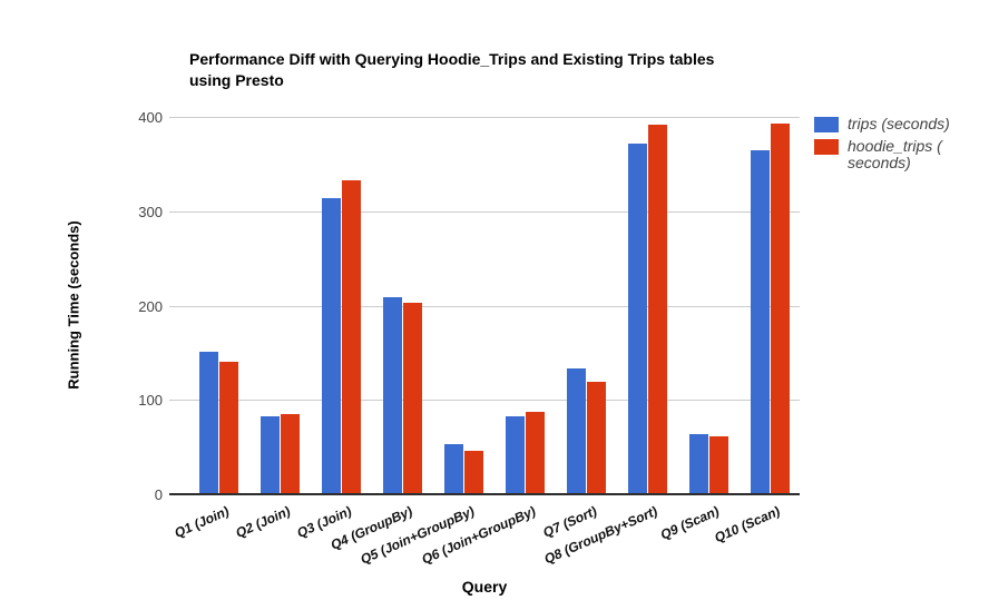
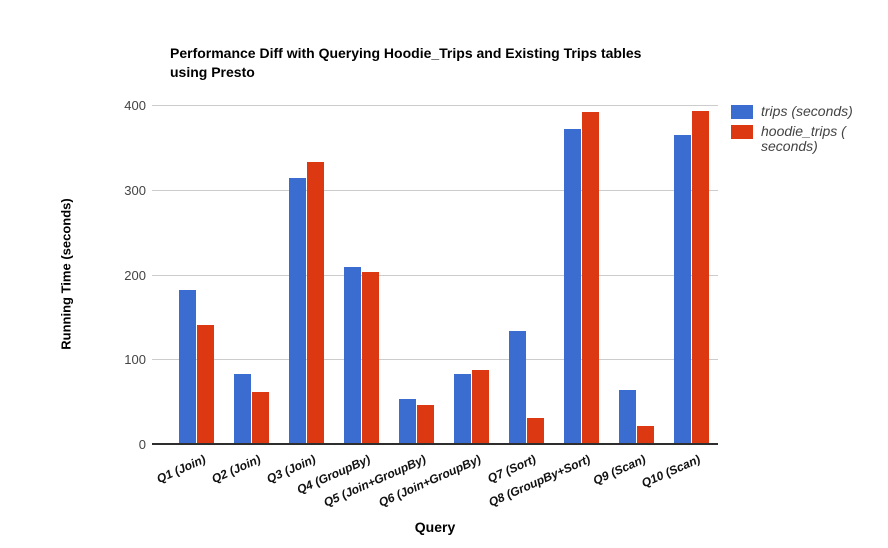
trips (seconds)/Q1 (Join): 150 -> 180
hoodie_trips ( seconds)/Q2 (Join): 80 -> 60
hoodie_trips ( seconds)/Q7 (Sort): 120 -> 30
hoodie_trips ( seconds)/Q9 (Scan): 60 -> 20
